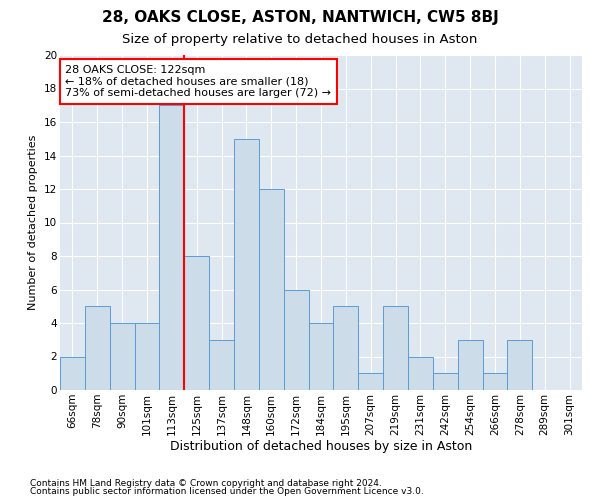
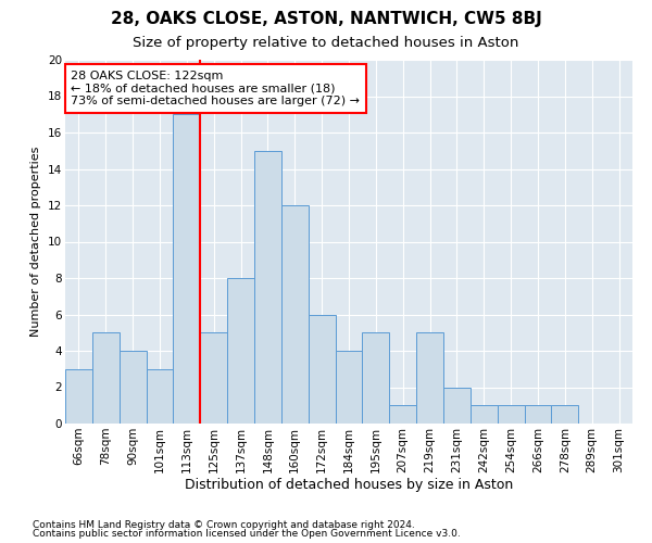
66sqm: 2 -> 3
101sqm: 4 -> 3
125sqm: 8 -> 5
137sqm: 3 -> 8
254sqm: 3 -> 1
278sqm: 3 -> 1
